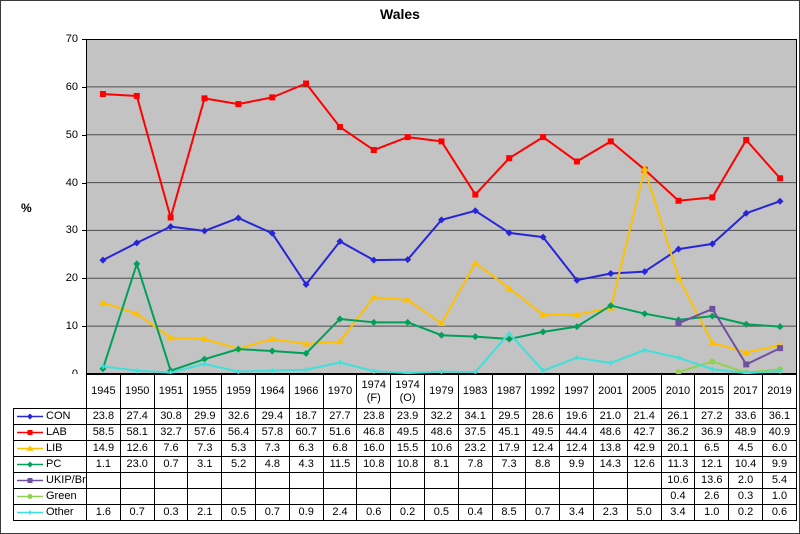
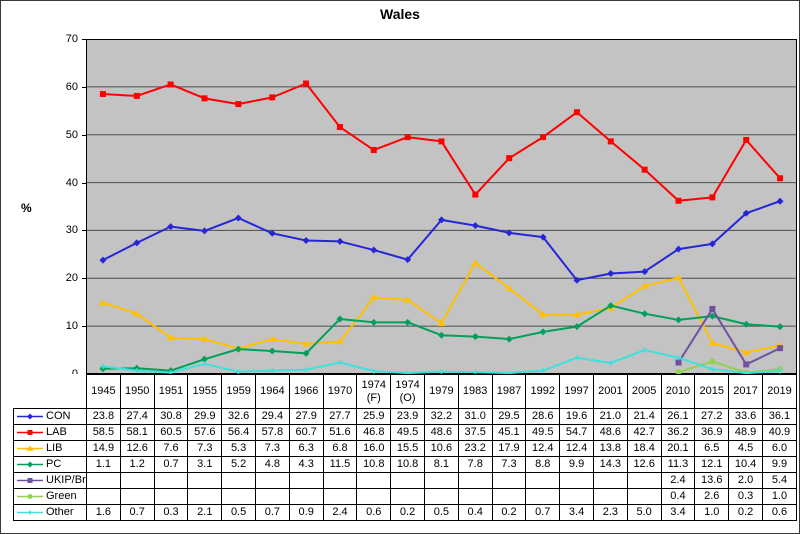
PC/1950: 23.0 -> 1.2
LAB/1951: 32.7 -> 60.5
CON/1966: 18.7 -> 27.9
CON/1974 (F): 23.8 -> 25.9
CON/1983: 34.1 -> 31.0
Other/1987: 8.5 -> 0.2
LAB/1997: 44.4 -> 54.7
LIB/2005: 42.9 -> 18.4
UKIP/Br/2010: 10.6 -> 2.4
